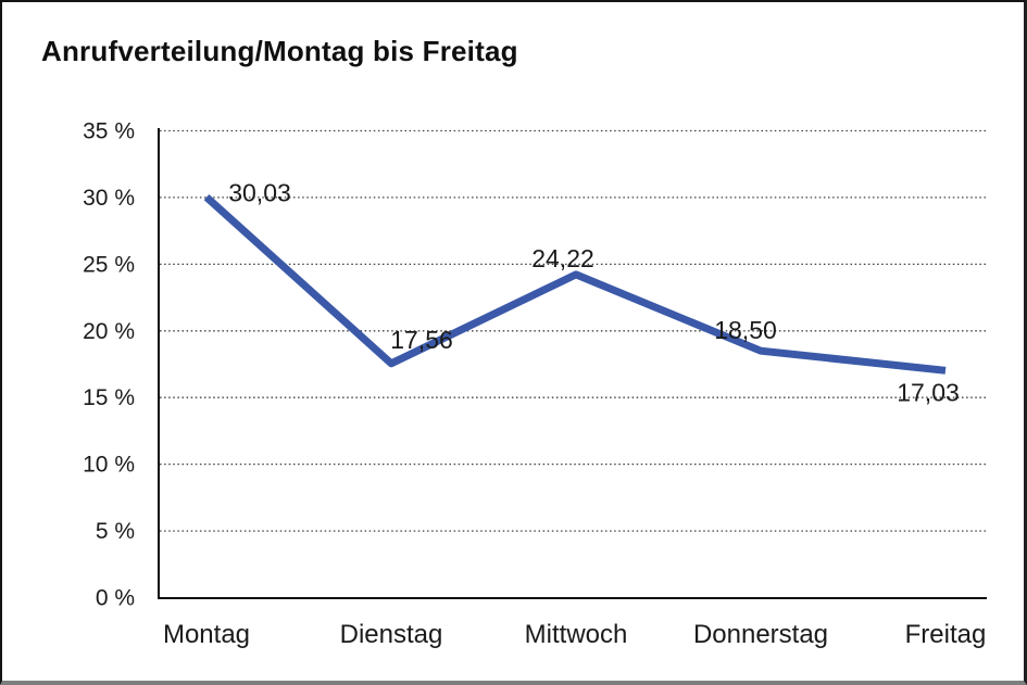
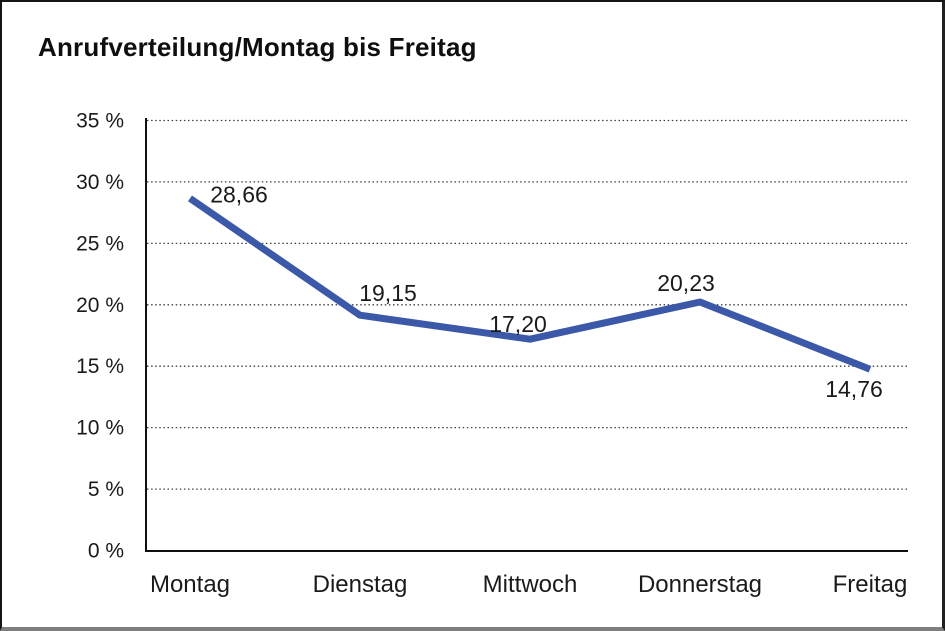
Montag: 30,03 -> 28,66
Dienstag: 17,56 -> 19,15
Mittwoch: 24,22 -> 17,20
Donnerstag: 18,50 -> 20,23
Freitag: 17,03 -> 14,76
